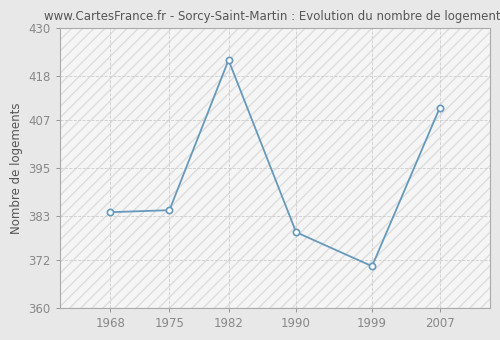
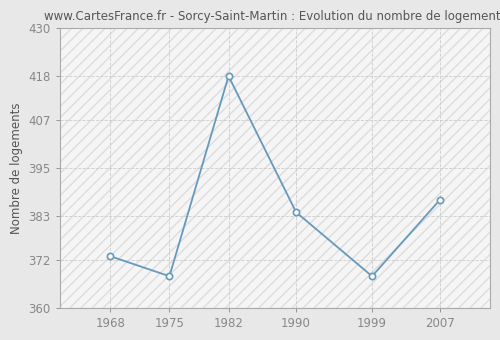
1968: 384.0 -> 373.0
1975: 384.5 -> 368.0
1982: 422.0 -> 418.0
1990: 379.0 -> 384.0
1999: 370.5 -> 368.0
2007: 410.0 -> 387.0
